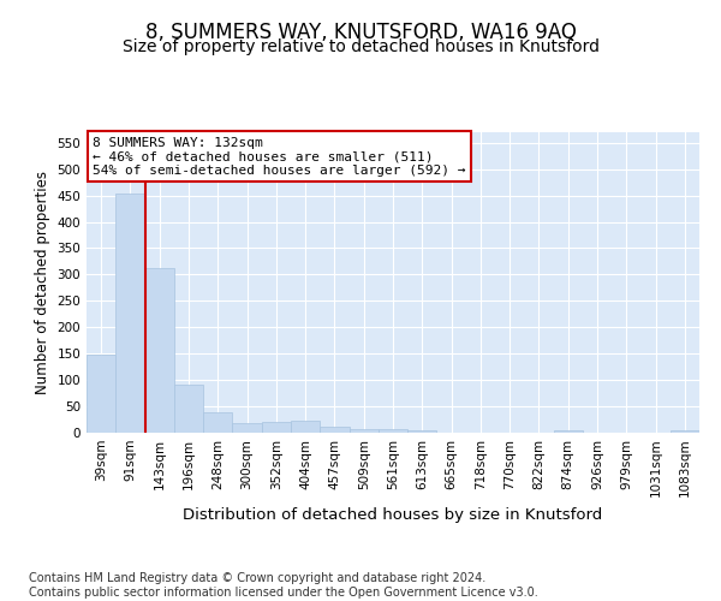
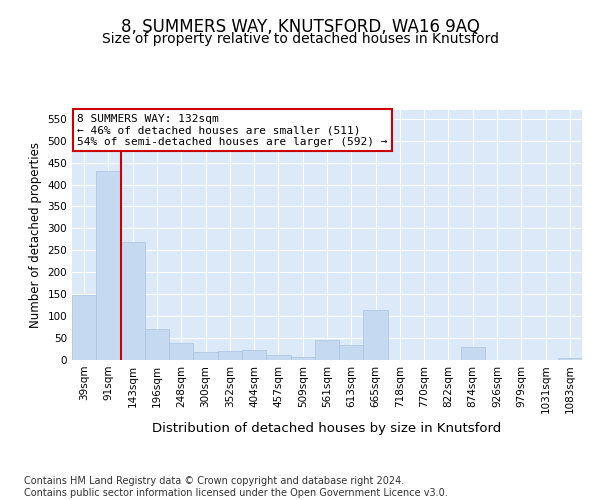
91sqm: 454 -> 430
143sqm: 313 -> 270
196sqm: 92 -> 70
561sqm: 6 -> 45
613sqm: 5 -> 35
665sqm: 1 -> 115
874sqm: 5 -> 30
